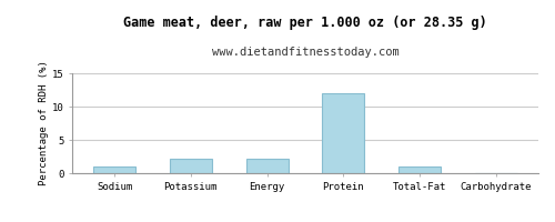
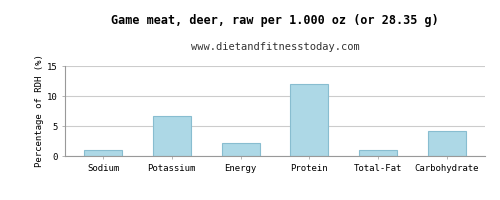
Potassium: 2.2 -> 6.6
Carbohydrate: 0.1 -> 4.2
